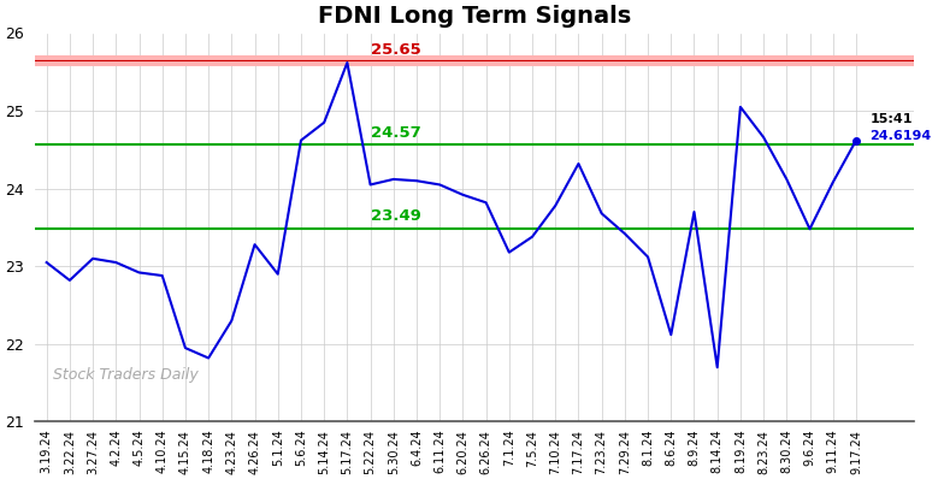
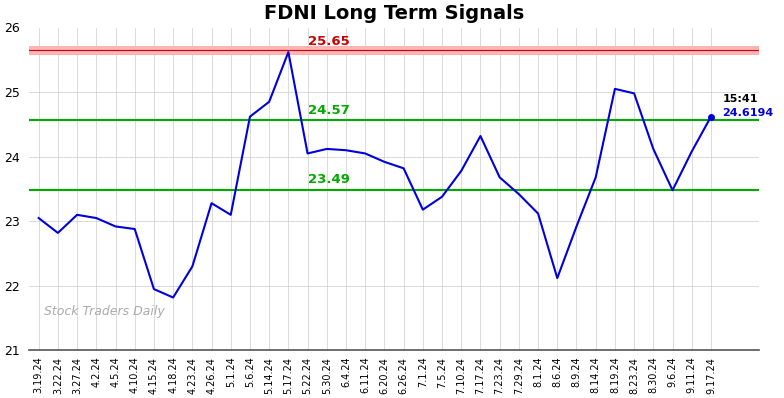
5.1.24: 22.90 -> 23.10
8.9.24: 23.70 -> 22.92
8.14.24: 21.70 -> 23.68
8.23.24: 24.66 -> 24.98
